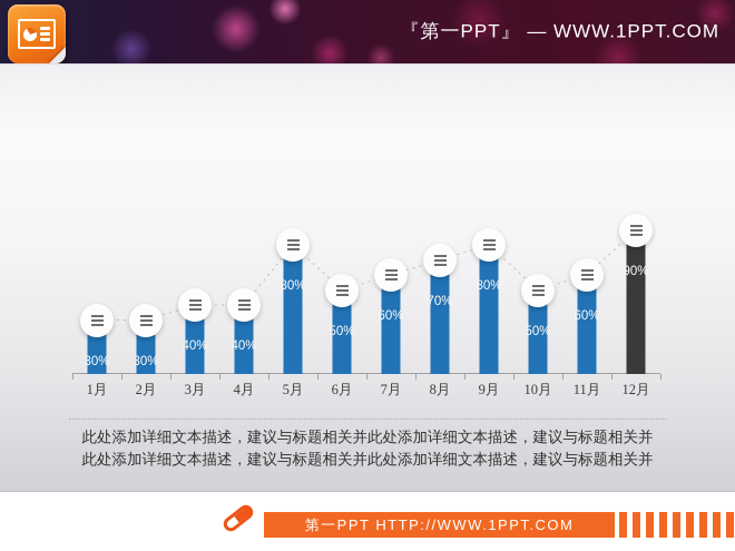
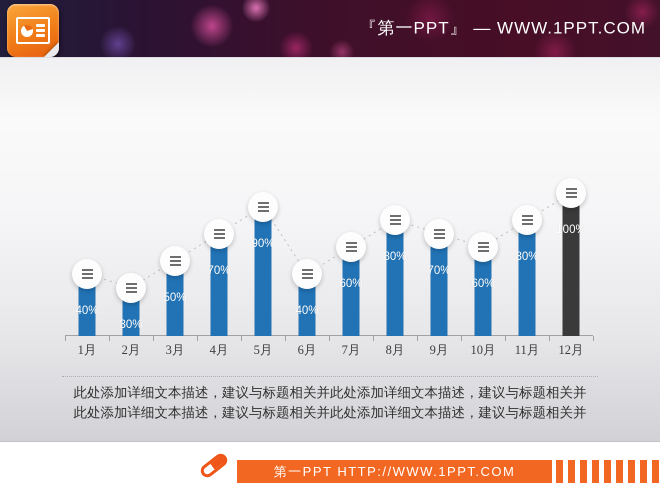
1月: 30% -> 40%
3月: 40% -> 50%
4月: 40% -> 70%
5月: 80% -> 90%
6月: 50% -> 40%
8月: 70% -> 80%
9月: 80% -> 70%
10月: 50% -> 60%
11月: 60% -> 80%
12月: 90% -> 100%
